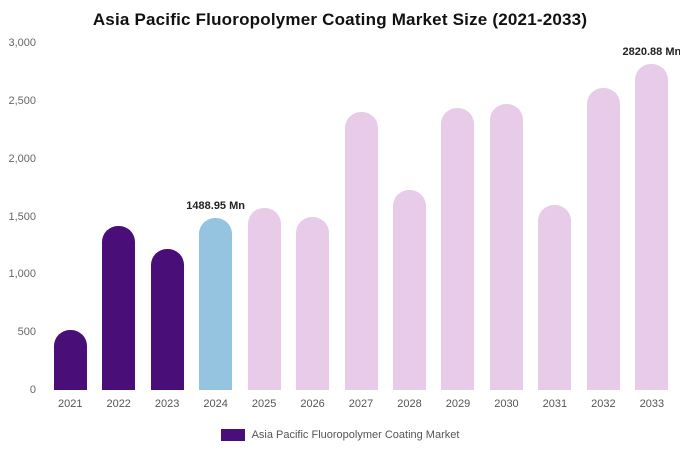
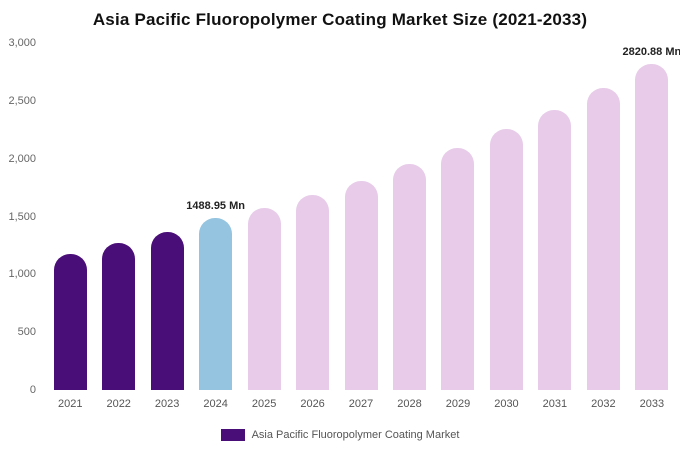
2021: 520 -> 1180
2022: 1420 -> 1280
2023: 1220 -> 1360
2026: 1500 -> 1690
2027: 2400 -> 1810
2028: 1730 -> 1950
2029: 2440 -> 2100
2030: 2470 -> 2260
2031: 1600 -> 2420
